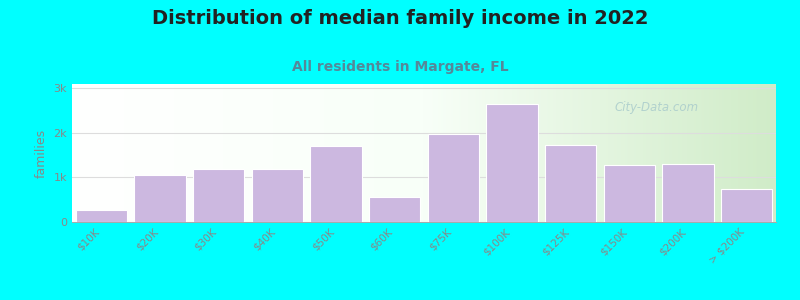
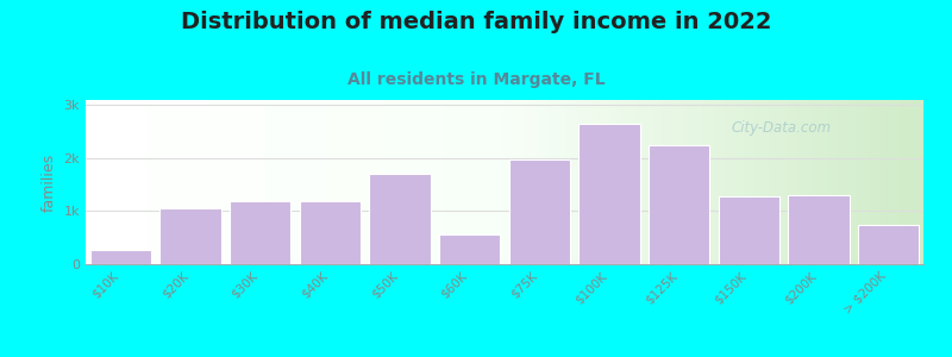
$125K: 1.72k -> 2.25k
